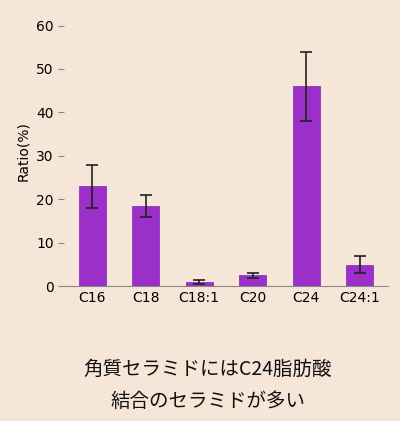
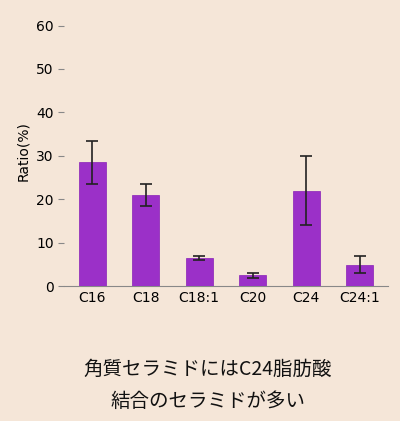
C16: 23.0 -> 28.5
C18: 18.5 -> 21.0
C18:1: 1.0 -> 6.5
C24: 46.0 -> 22.0
